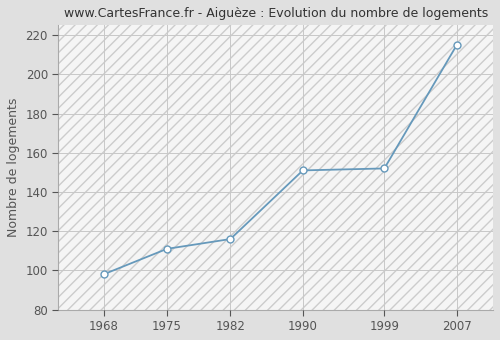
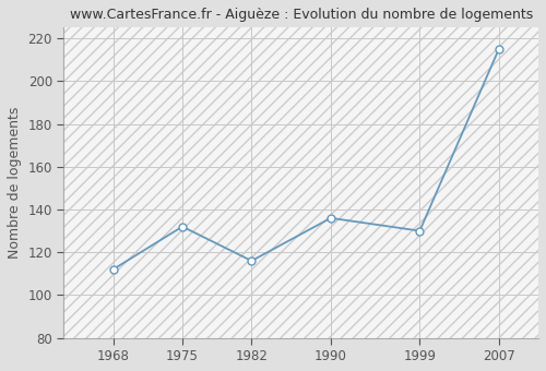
1968: 98 -> 112
1975: 111 -> 132
1990: 151 -> 136
1999: 152 -> 130
